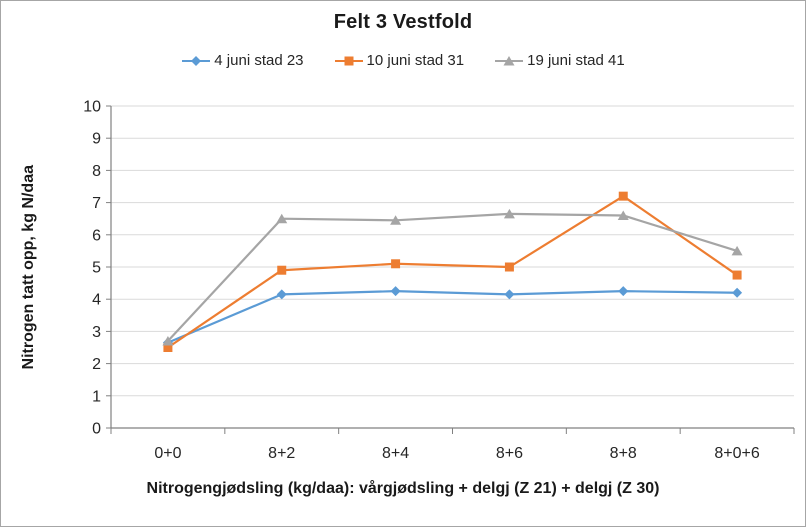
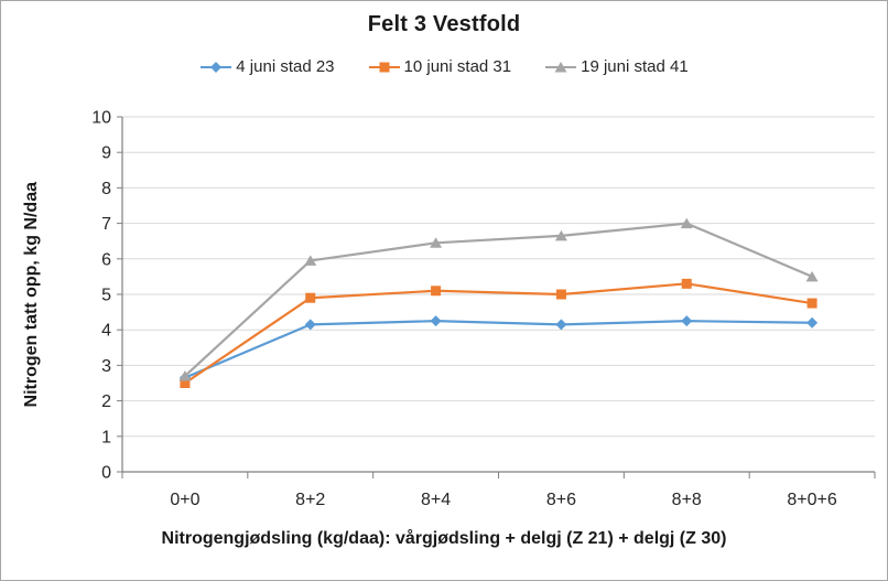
19 juni stad 41/8+2: 6.5 -> 6.0
10 juni stad 31/8+8: 7.2 -> 5.3
19 juni stad 41/8+8: 6.6 -> 7.0
